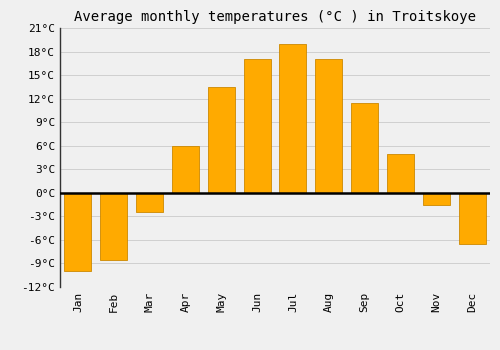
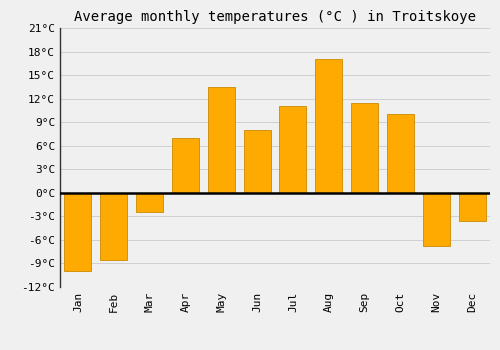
Apr: 6.0°C -> 7.0°C
Jun: 17.0°C -> 8.0°C
Jul: 19.0°C -> 11.0°C
Oct: 5.0°C -> 10.0°C
Nov: -1.5°C -> -6.8°C
Dec: -6.5°C -> -3.6°C
